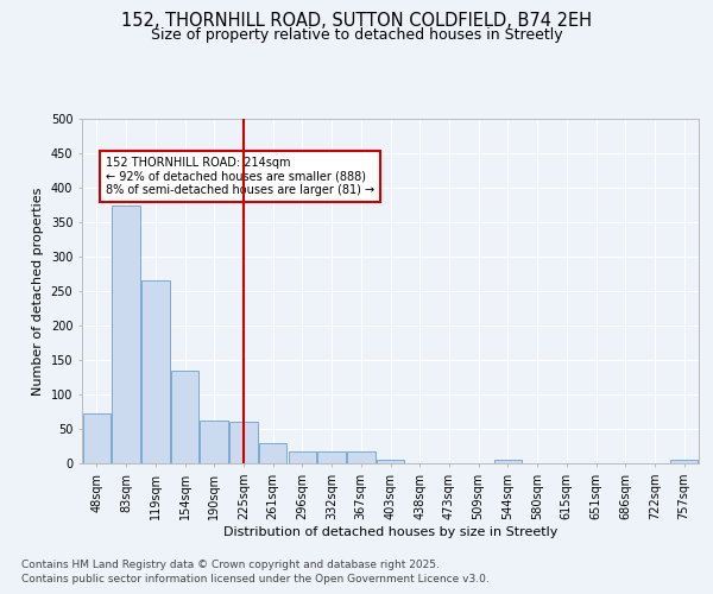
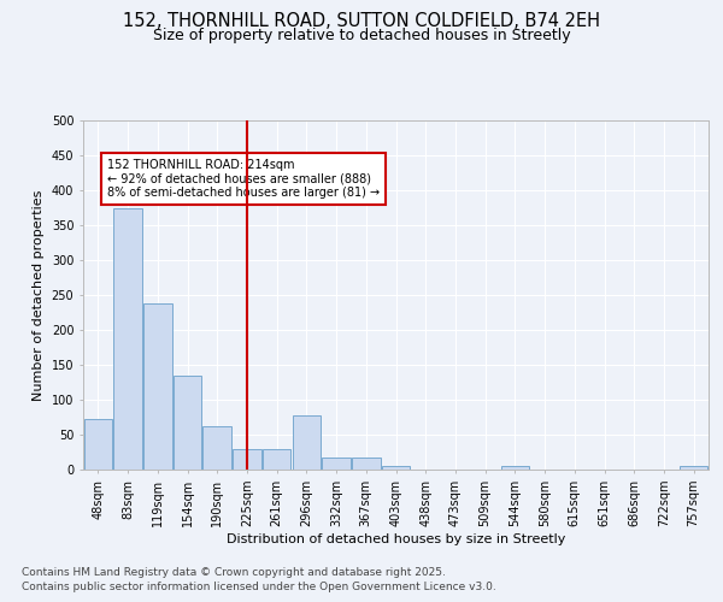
119sqm: 265 -> 238
225sqm: 60 -> 30
296sqm: 18 -> 78
